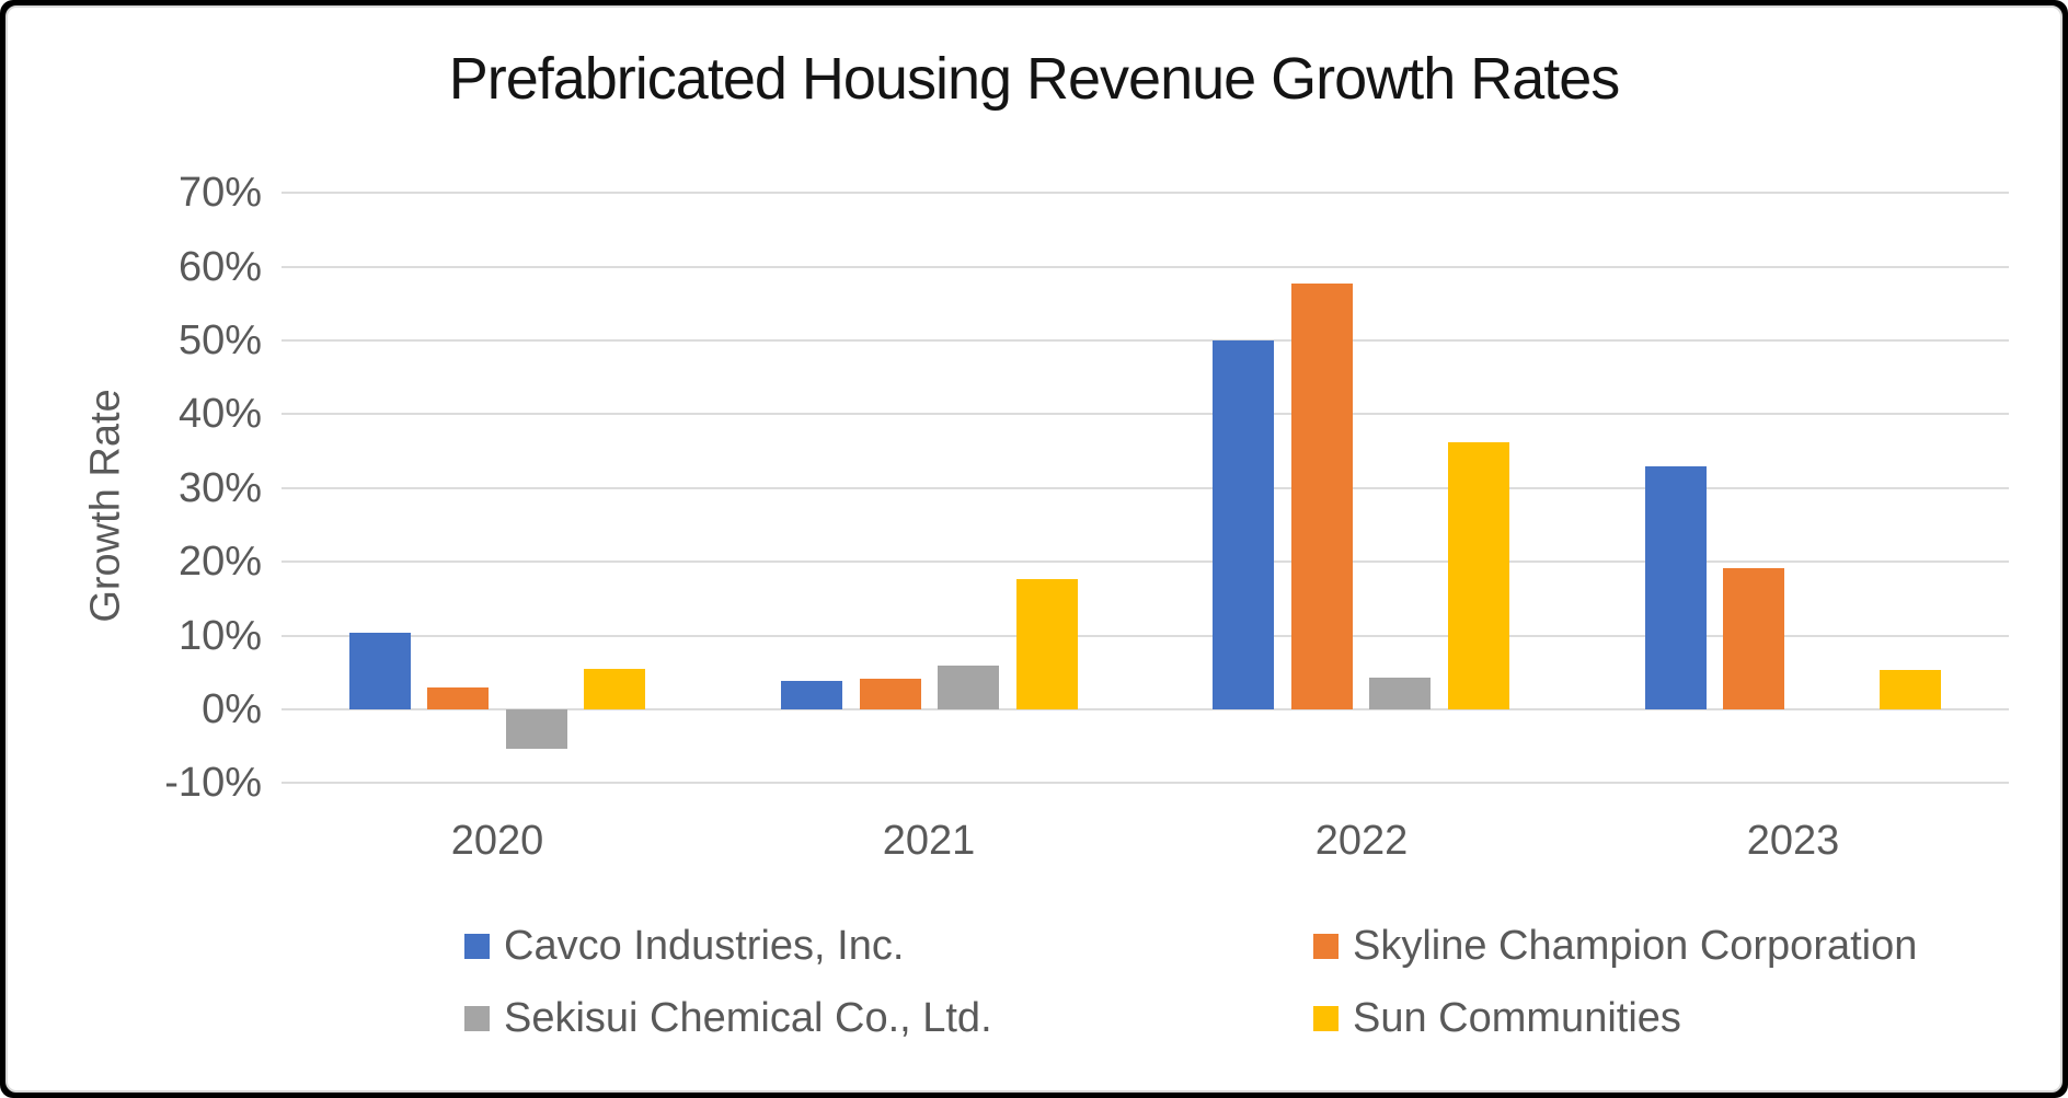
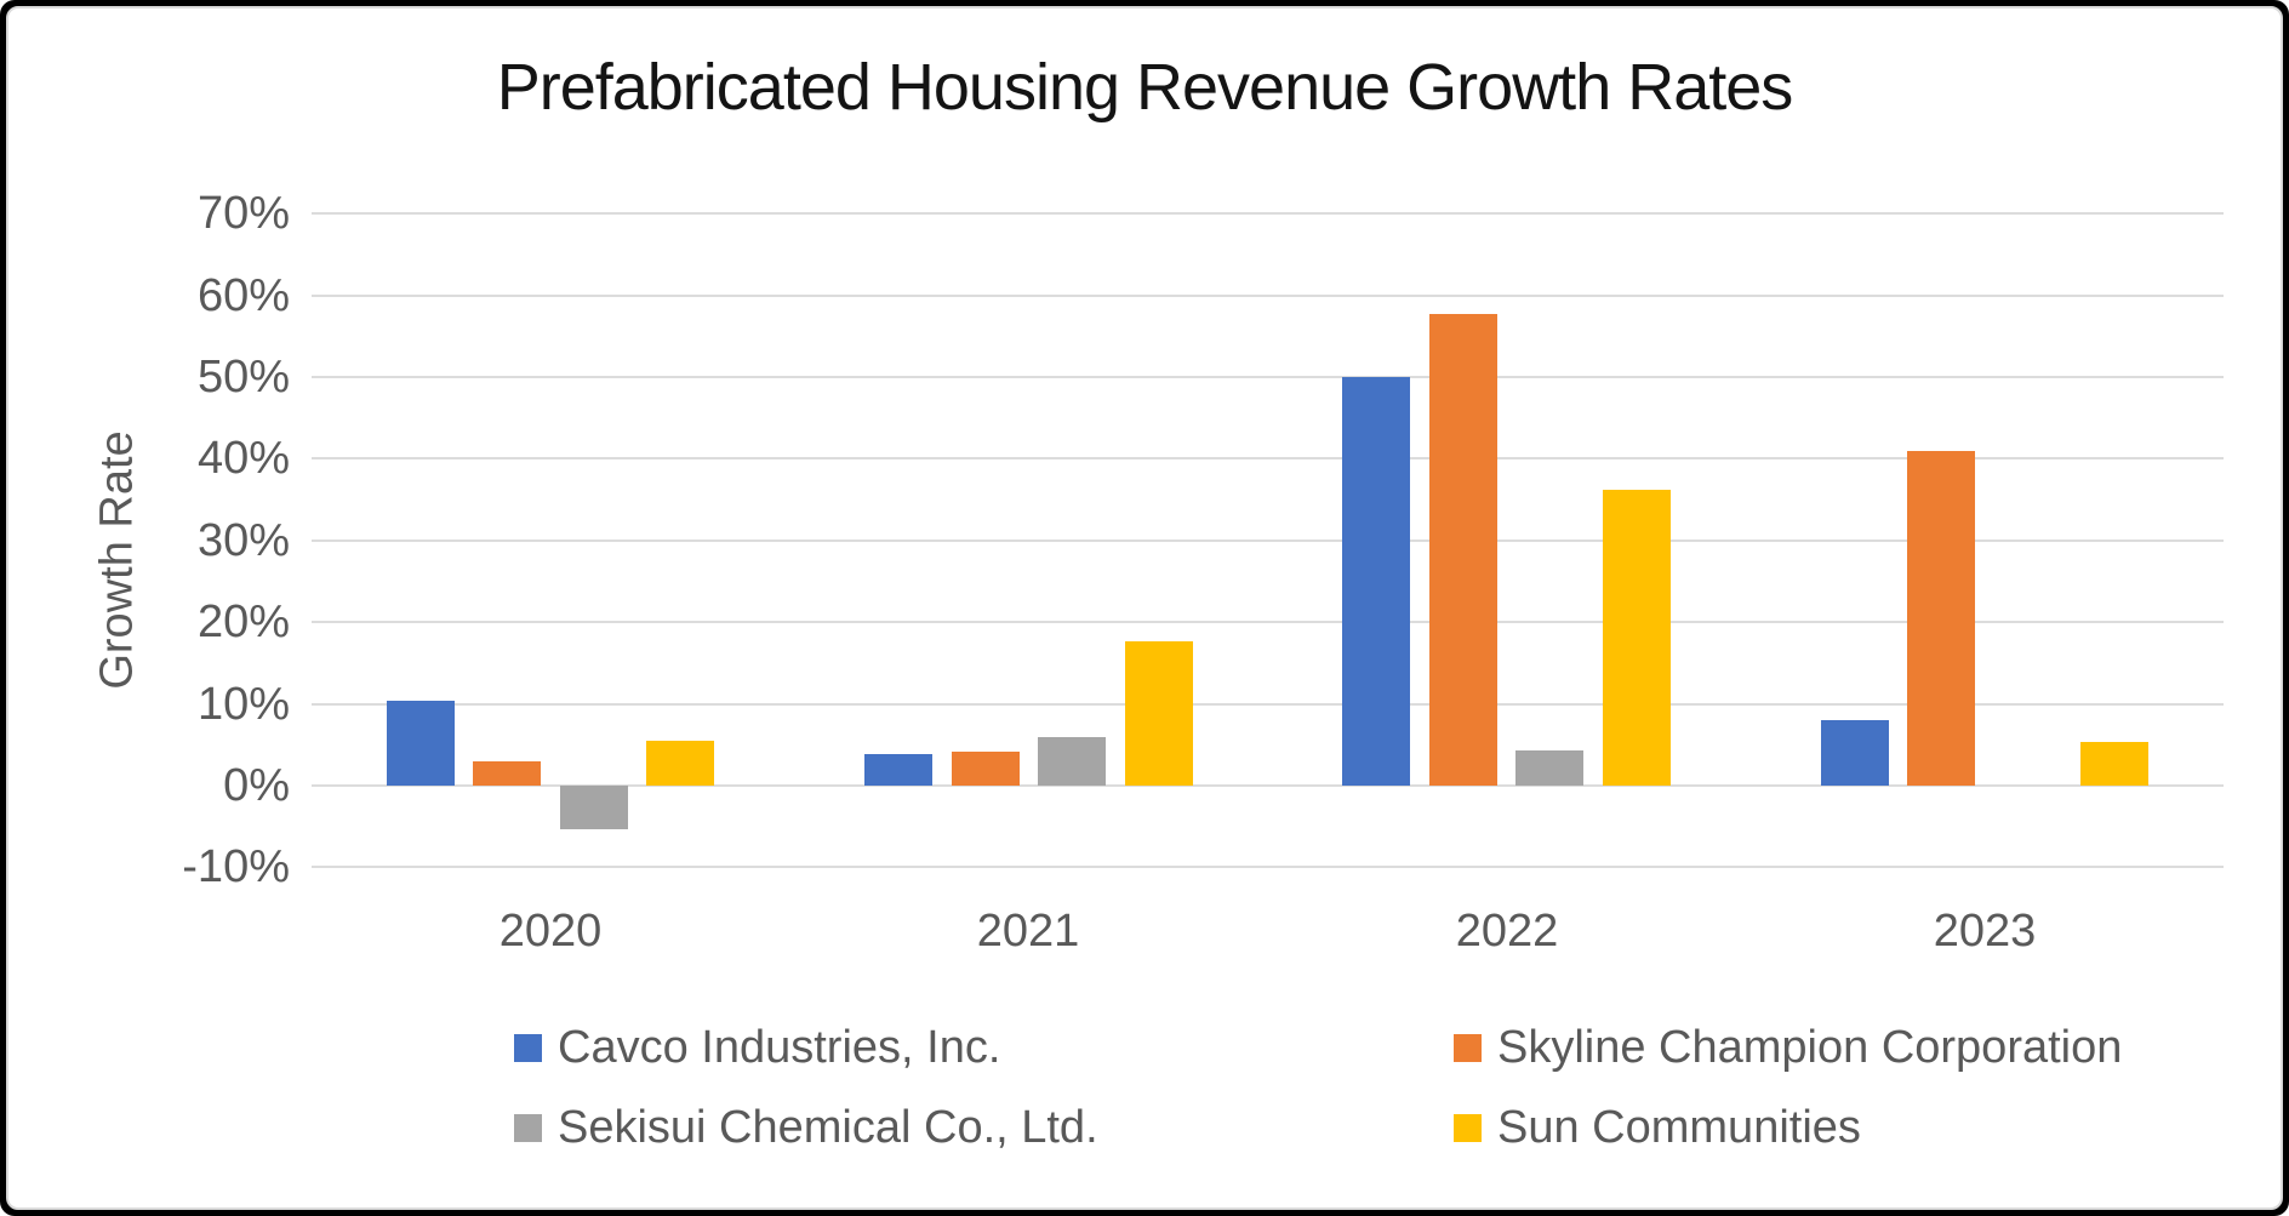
Cavco Industries, Inc./2023: 33% -> 8%
Skyline Champion Corporation/2023: 19% -> 41%
